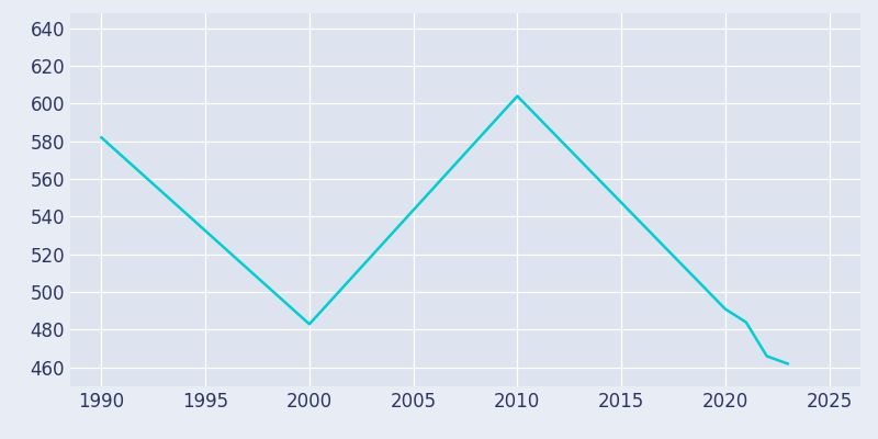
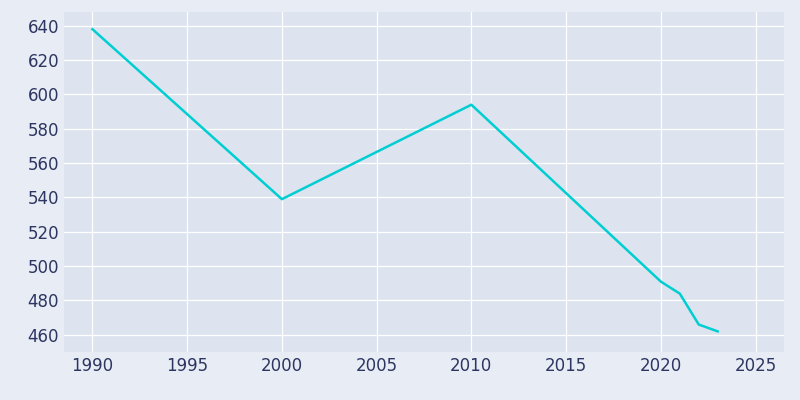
1990: 582 -> 638
2000: 483 -> 539
2010: 604 -> 594
